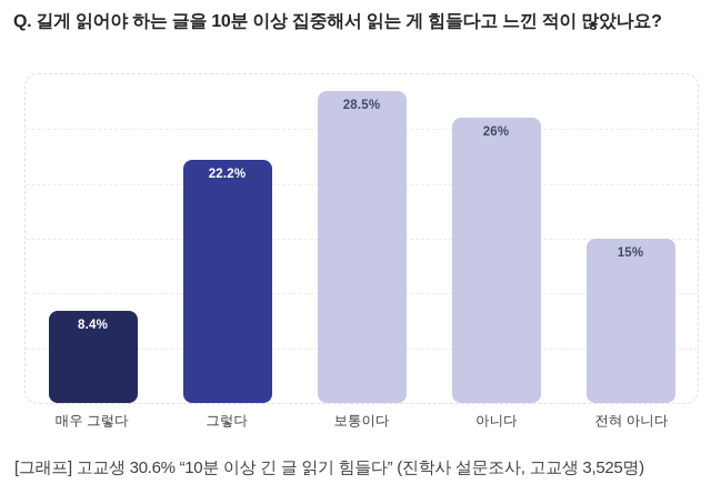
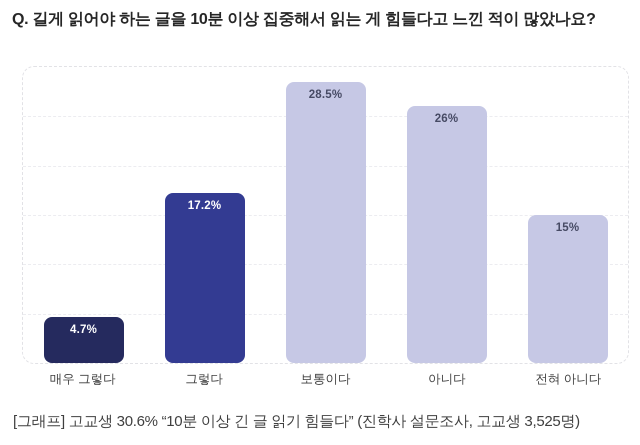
매우 그렇다: 8.4% -> 4.7%
그렇다: 22.2% -> 17.2%
